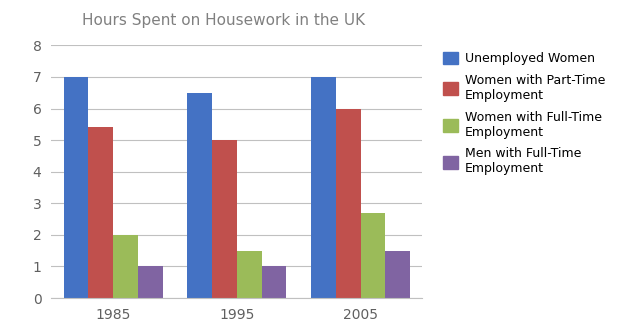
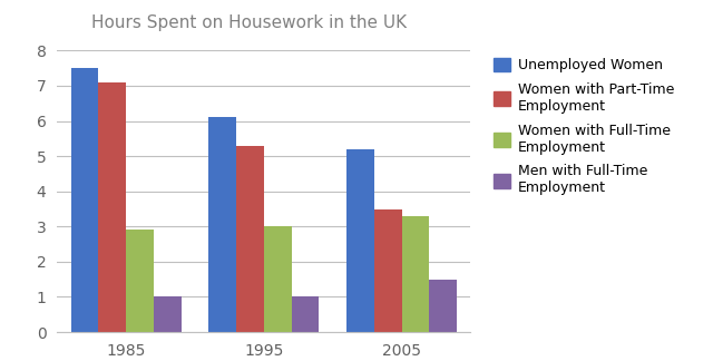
Unemployed Women/1985: 7.0 -> 7.5
Women with Part-Time Employment/1985: 5.4 -> 7.1
Women with Full-Time Employment/1985: 2.0 -> 2.9
Unemployed Women/1995: 6.5 -> 6.1
Women with Part-Time Employment/1995: 5.0 -> 5.3
Women with Full-Time Employment/1995: 1.5 -> 3.0
Unemployed Women/2005: 7.0 -> 5.2
Women with Part-Time Employment/2005: 6.0 -> 3.5
Women with Full-Time Employment/2005: 2.7 -> 3.3
